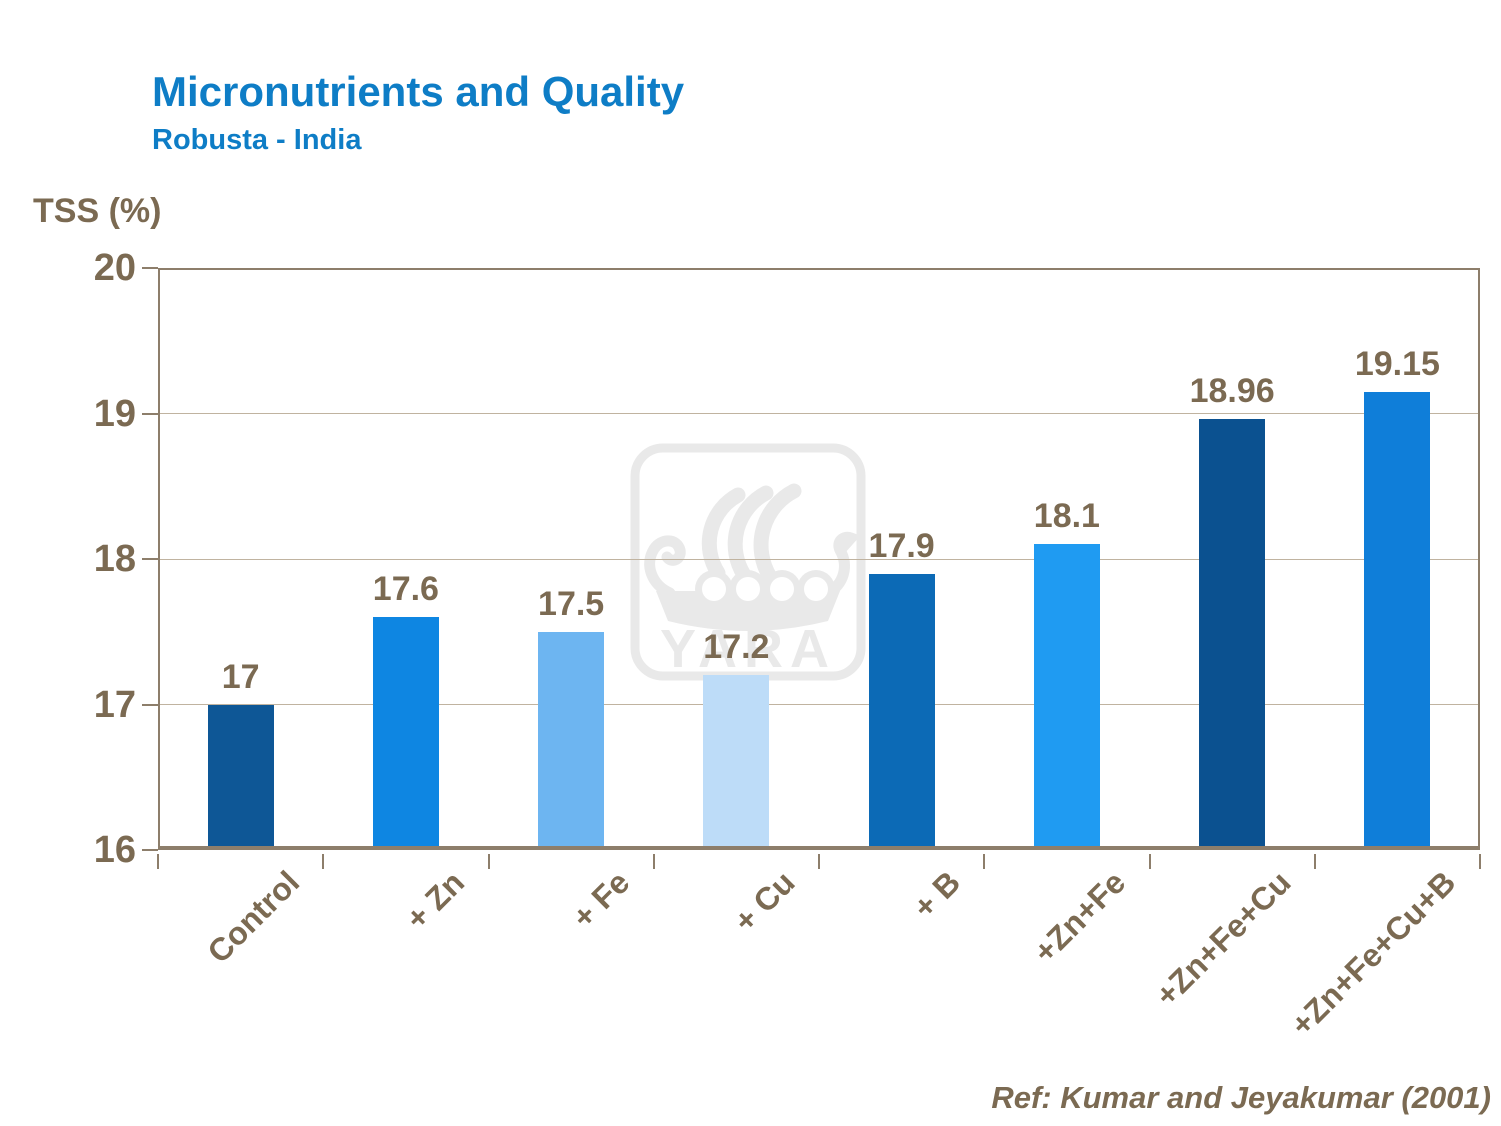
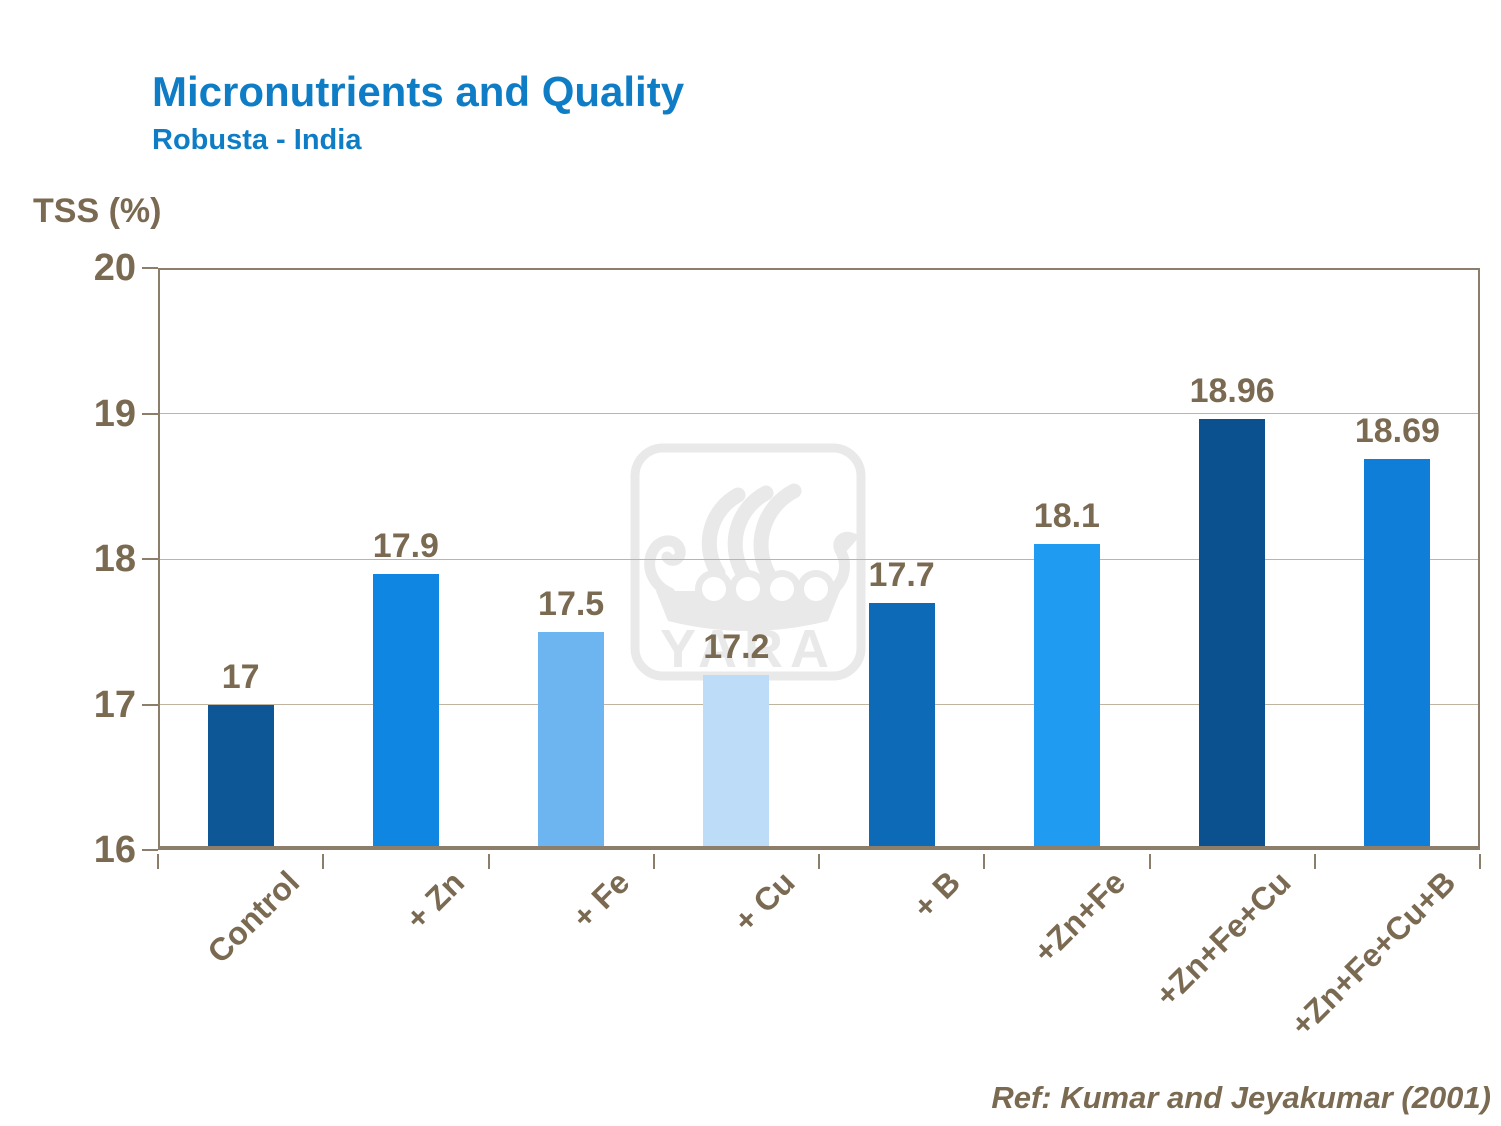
+ Zn: 17.6 -> 17.9
+ B: 17.9 -> 17.7
+Zn+Fe+Cu+B: 19.15 -> 18.69
